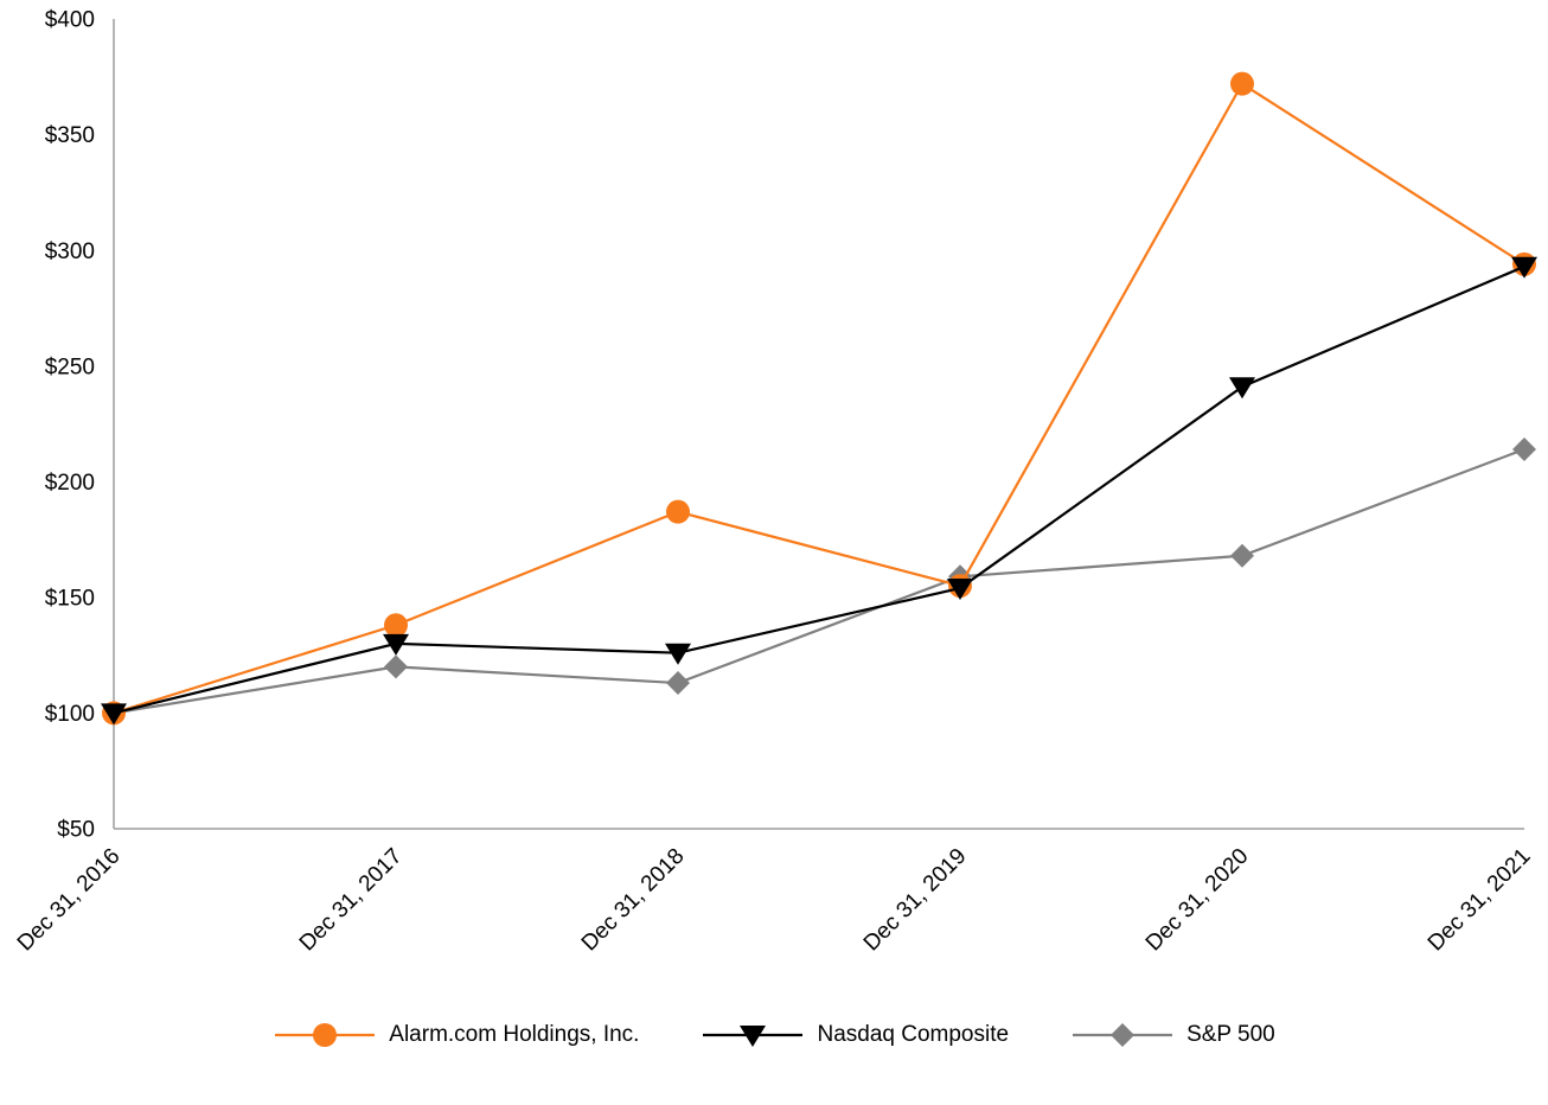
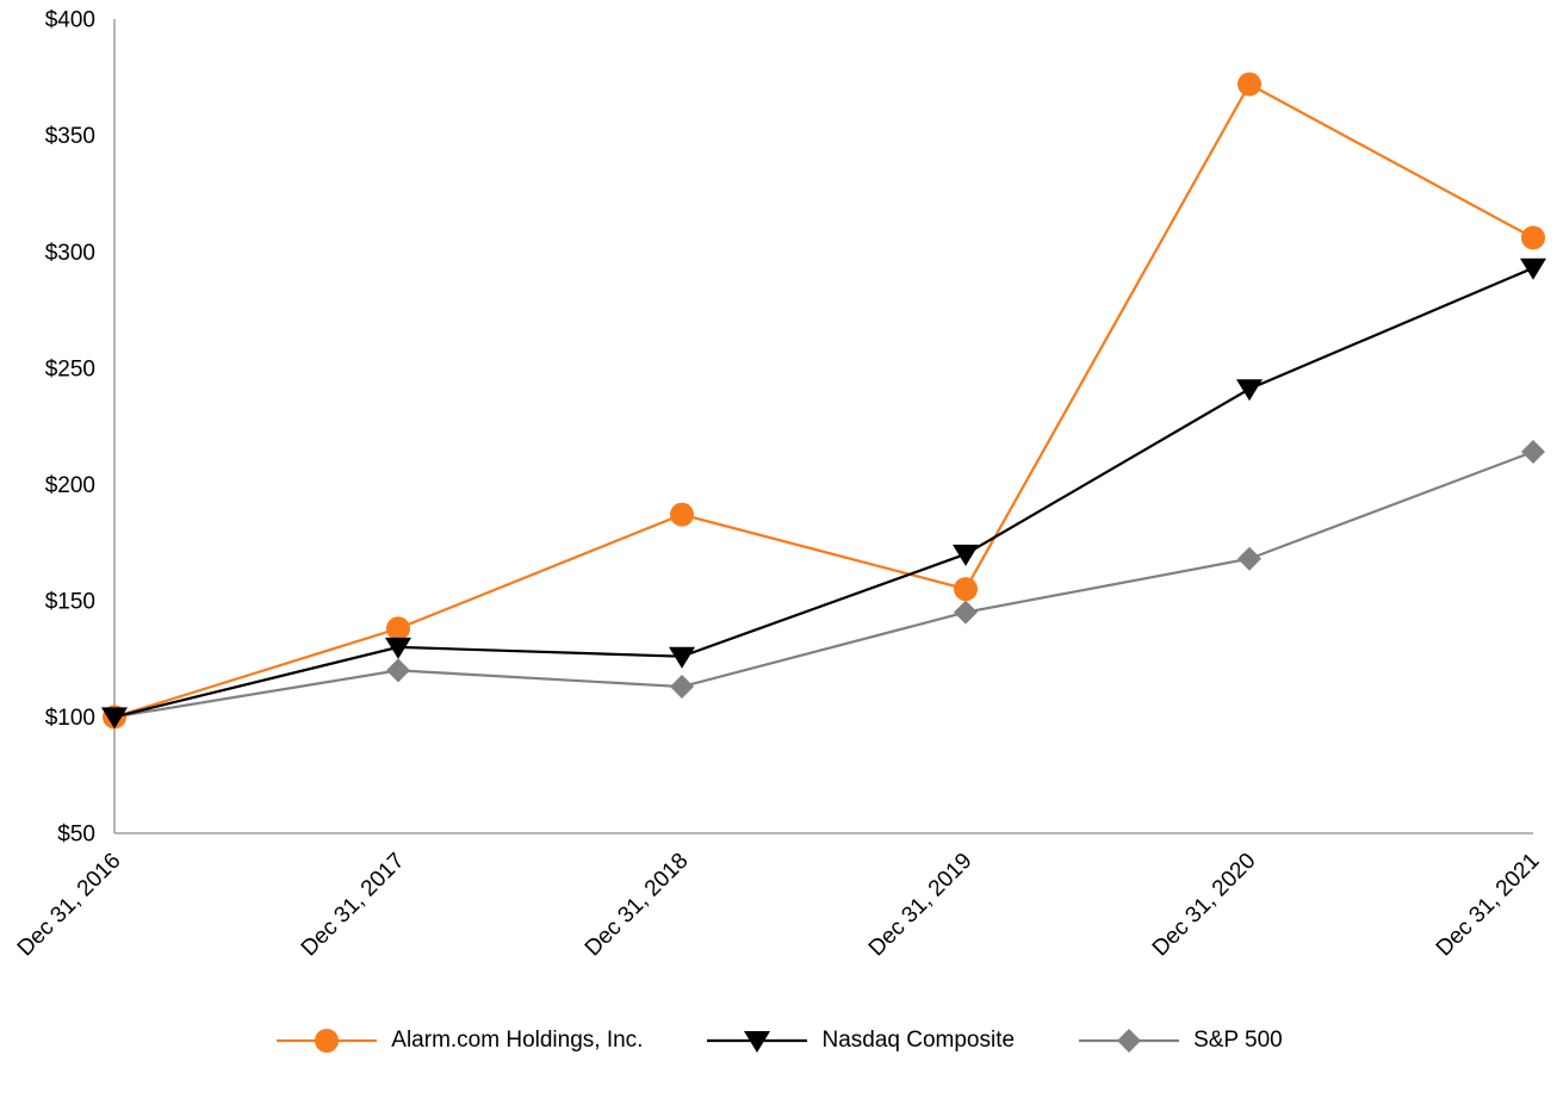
Nasdaq Composite/Dec 31, 2019: $154 -> $170
S&P 500/Dec 31, 2019: $159 -> $145
Alarm.com Holdings, Inc./Dec 31, 2021: $294 -> $306
